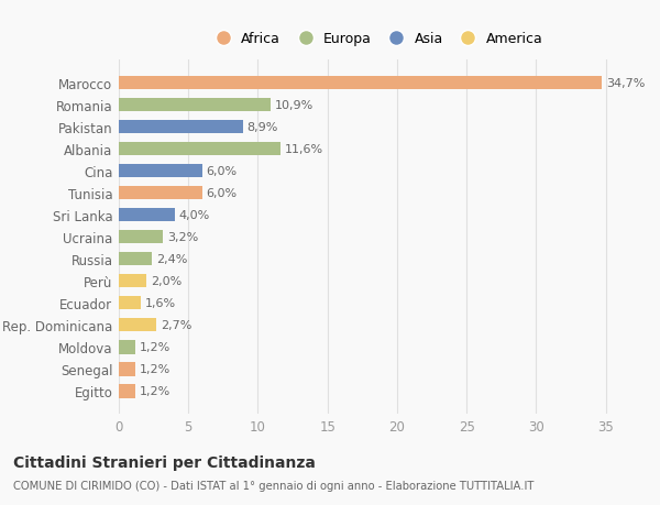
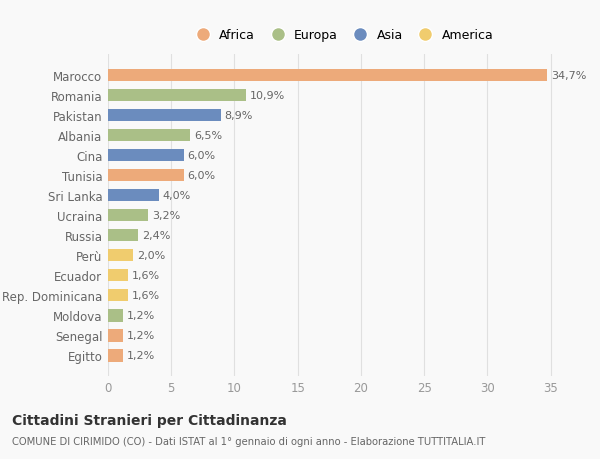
Albania: 11,6% -> 6,5%
Rep. Dominicana: 2,7% -> 1,6%
